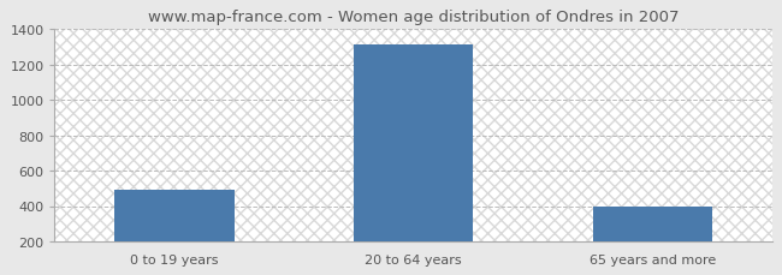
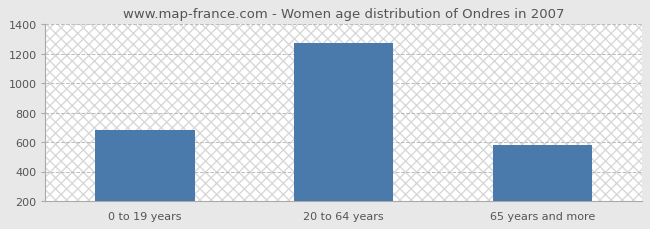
0 to 19 years: 490 -> 680
20 to 64 years: 1320 -> 1270
65 years and more: 400 -> 580
